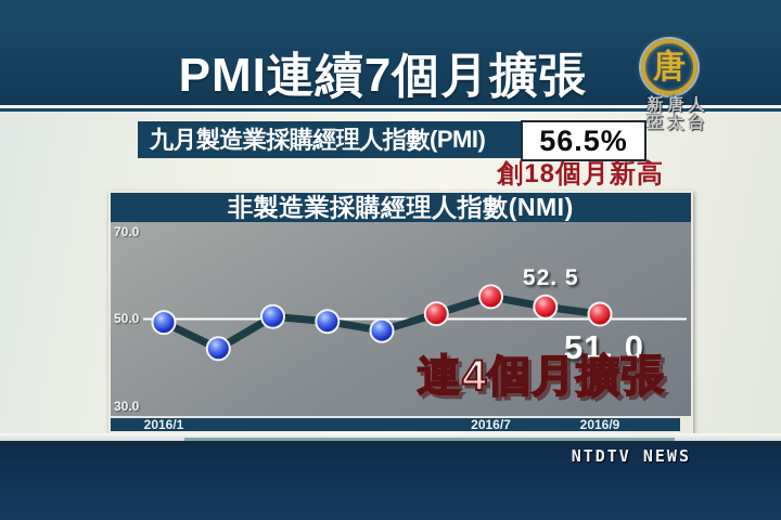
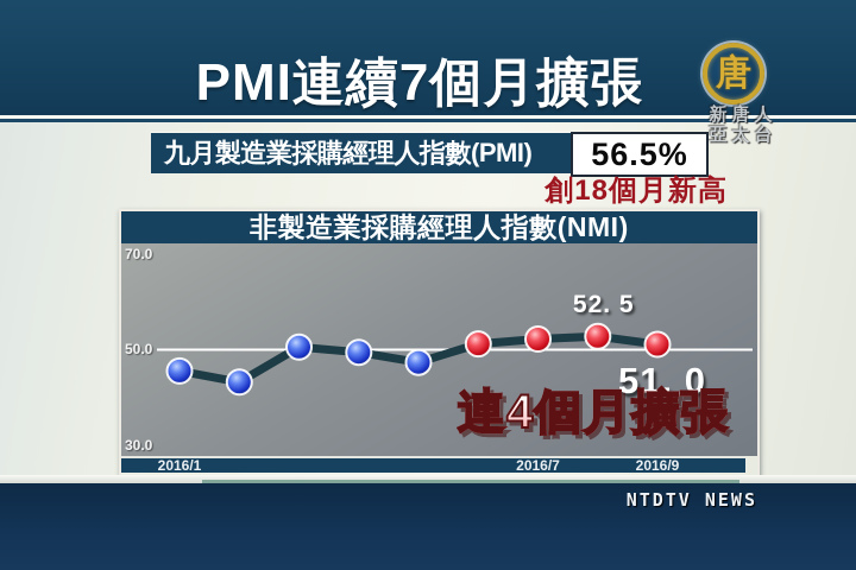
2016/1: 49 -> 46
2016/7: 55 -> 52
